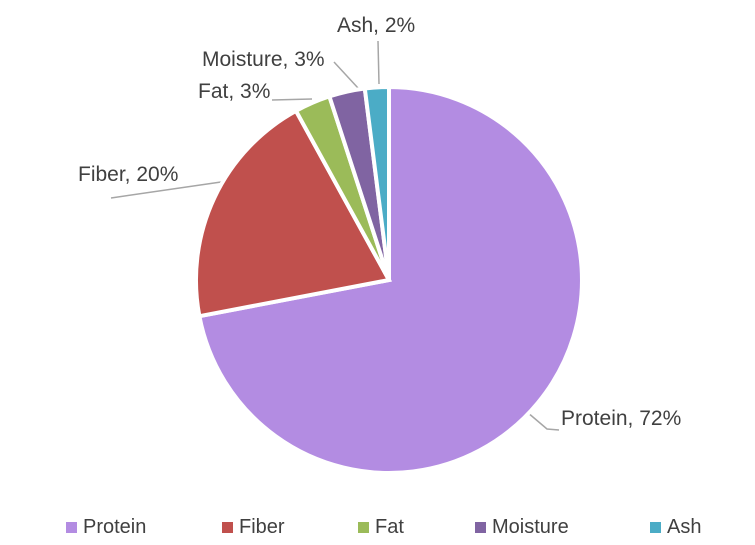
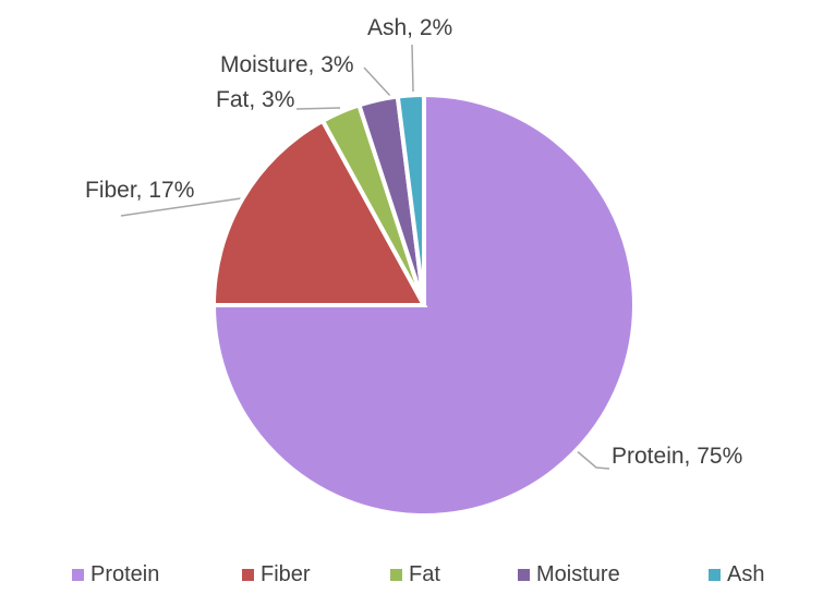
Protein: 72% -> 75%
Fiber: 20% -> 17%
